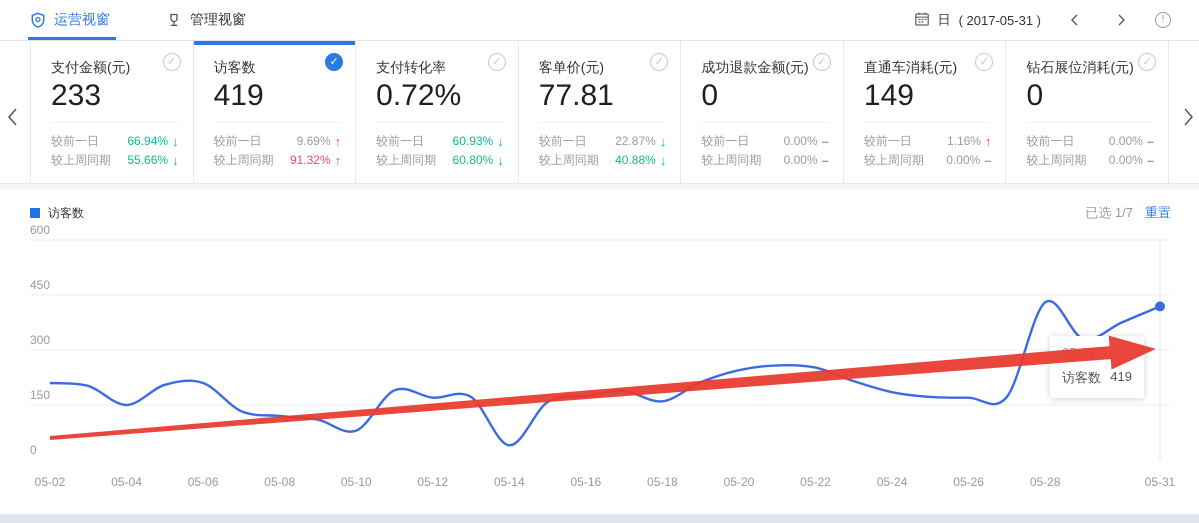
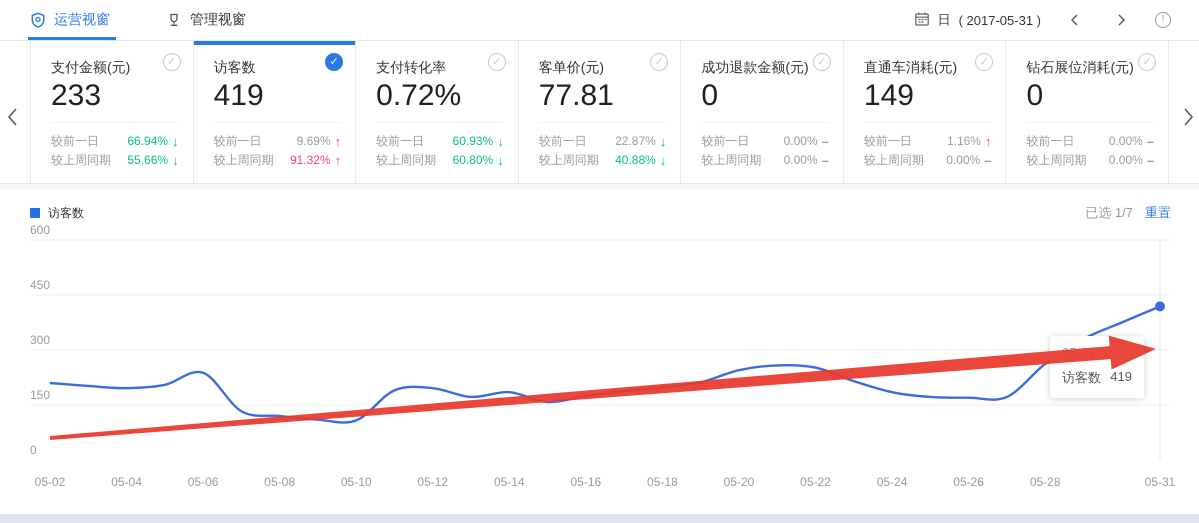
05-04: 150 -> 200
05-06: 210 -> 240
05-10: 80 -> 110
05-12: 170 -> 200
05-14: 40 -> 180
05-18: 160 -> 200
05-28: 430 -> 260
